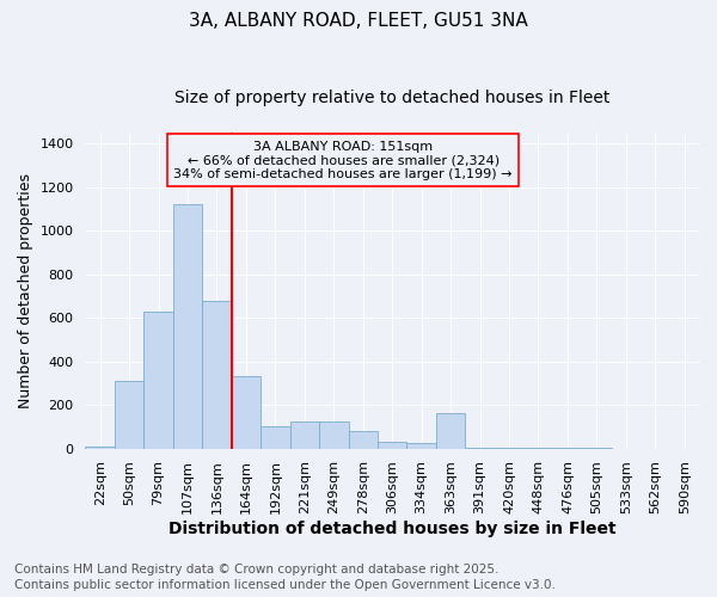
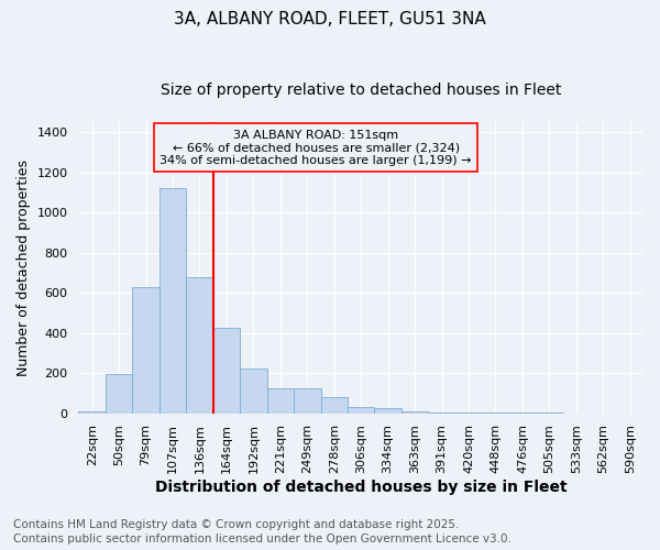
50sqm: 310 -> 200
164sqm: 330 -> 420
192sqm: 100 -> 220
363sqm: 160 -> 10
